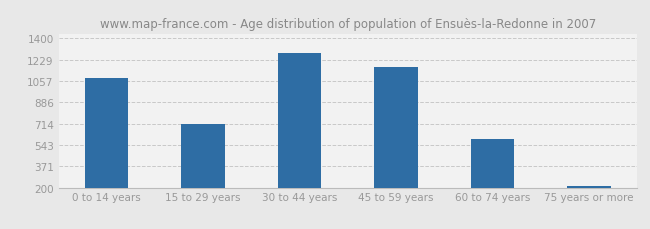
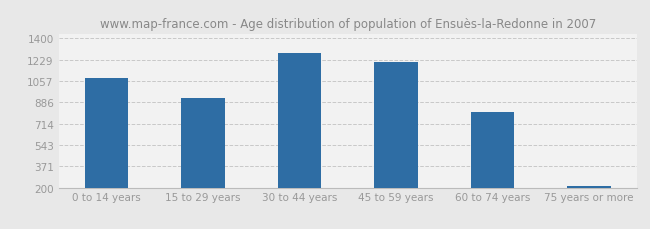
15 to 29 years: 710 -> 920
45 to 59 years: 1170 -> 1210
60 to 74 years: 590 -> 810
